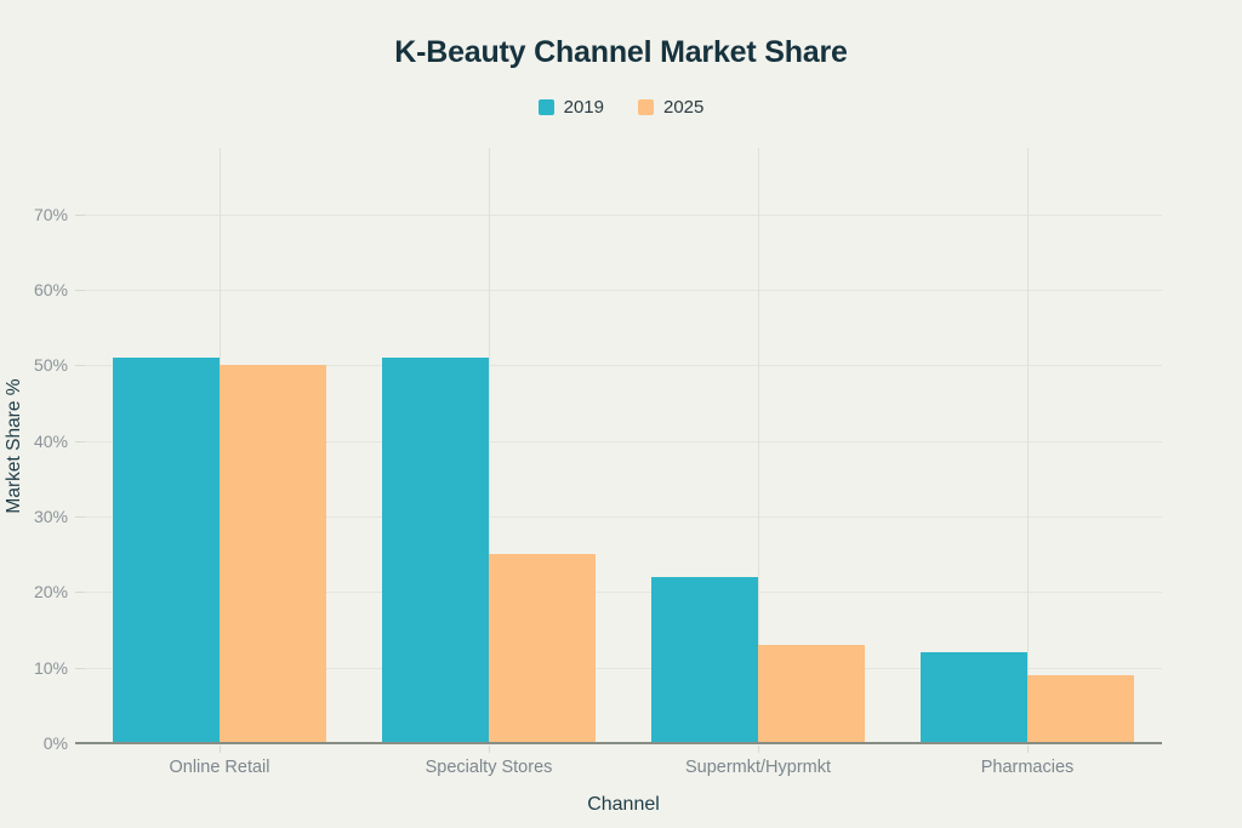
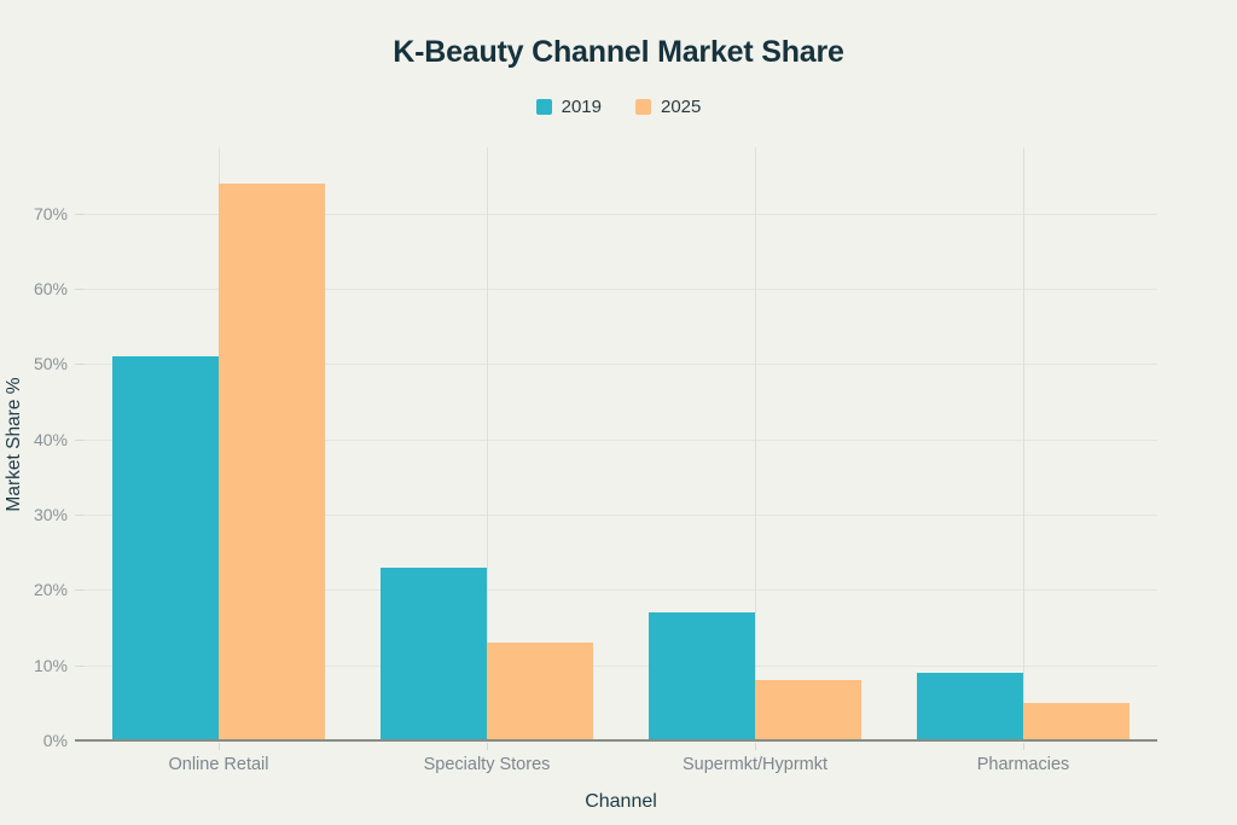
2025/Online Retail: 50% -> 74%
2019/Specialty Stores: 51% -> 23%
2025/Specialty Stores: 25% -> 13%
2019/Supermkt/Hyprmkt: 22% -> 17%
2025/Supermkt/Hyprmkt: 13% -> 8%
2019/Pharmacies: 12% -> 9%
2025/Pharmacies: 9% -> 5%
